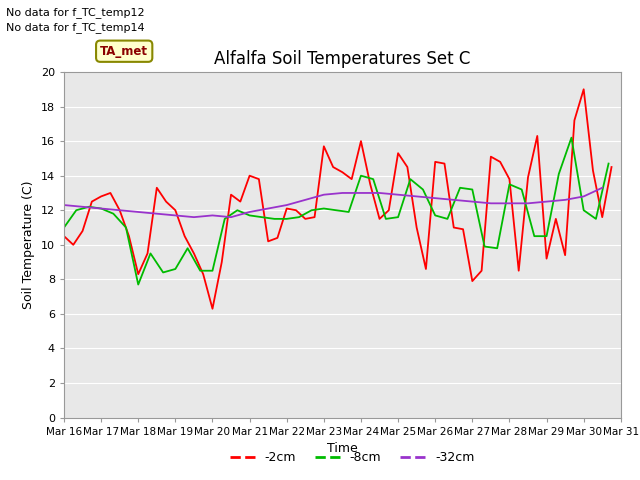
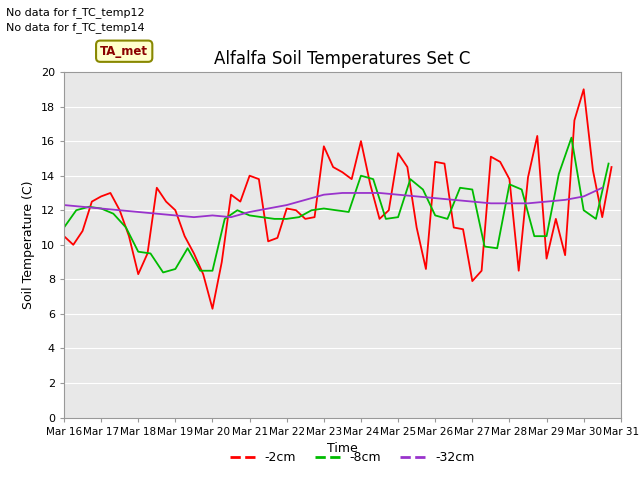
-8cm/Mar 18: 7.7 -> 9.6
